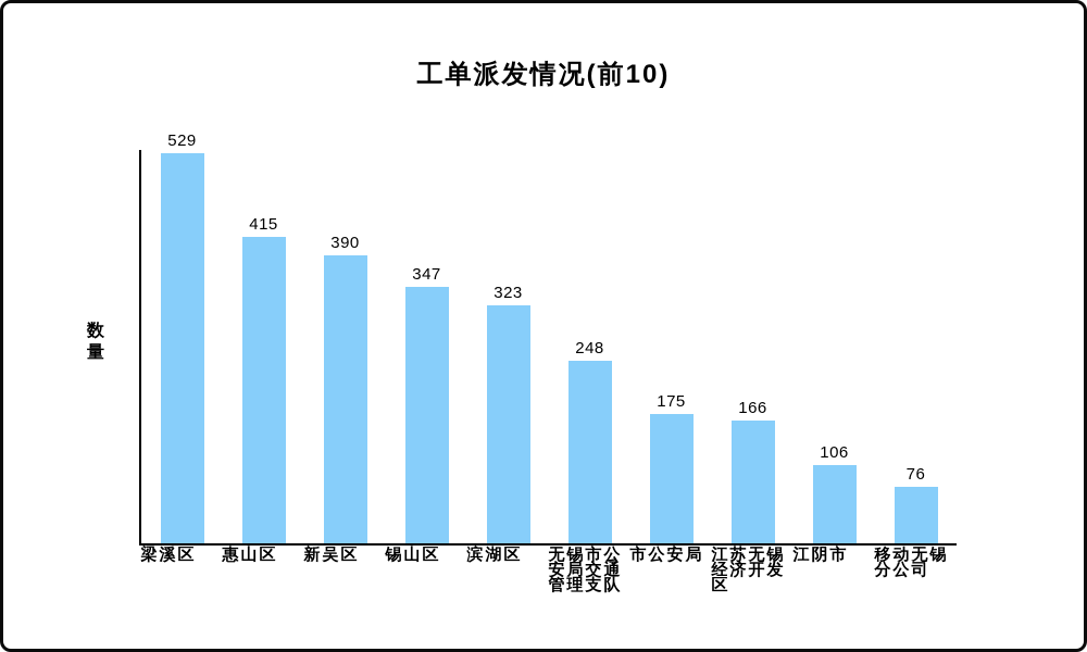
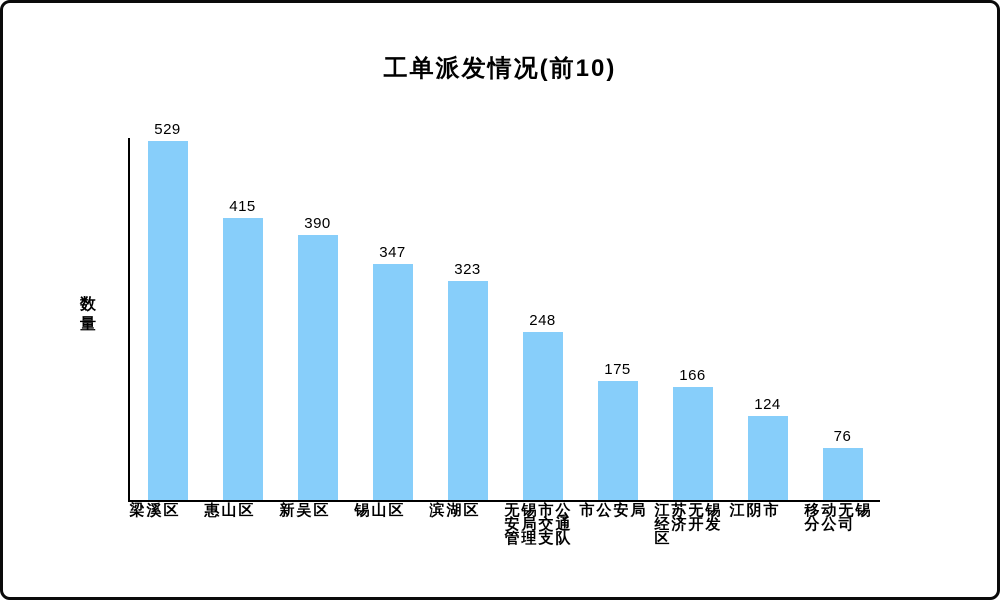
江阴市: 106 -> 124
